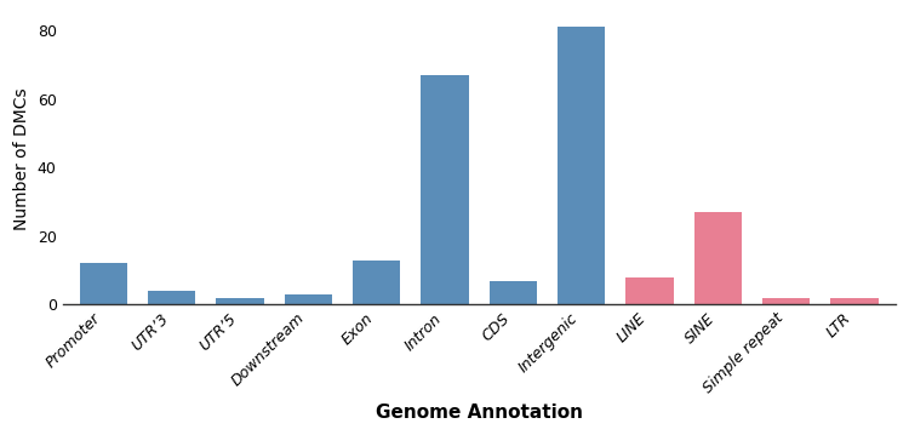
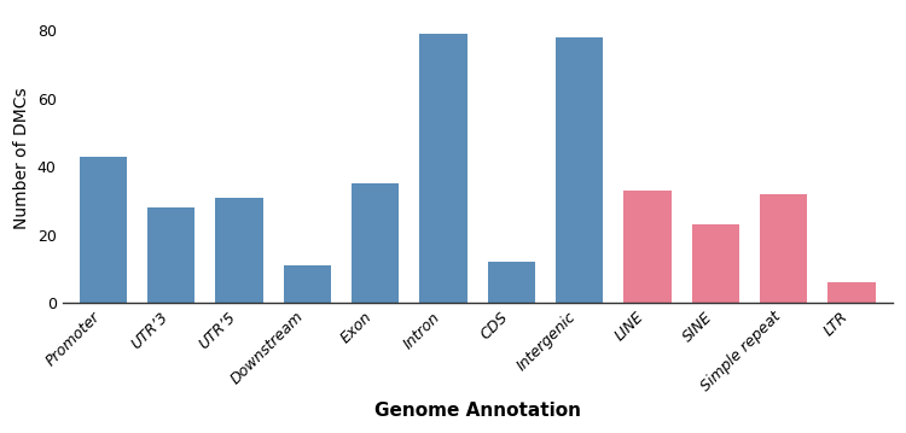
Promoter: 12 -> 43
UTR’3: 4 -> 28
UTR’5: 2 -> 31
Downstream: 3 -> 11
Exon: 13 -> 35
Intron: 67 -> 79
CDS: 7 -> 12
Intergenic: 81 -> 78
LINE: 8 -> 33
SINE: 27 -> 23
Simple repeat: 2 -> 32
LTR: 2 -> 6
